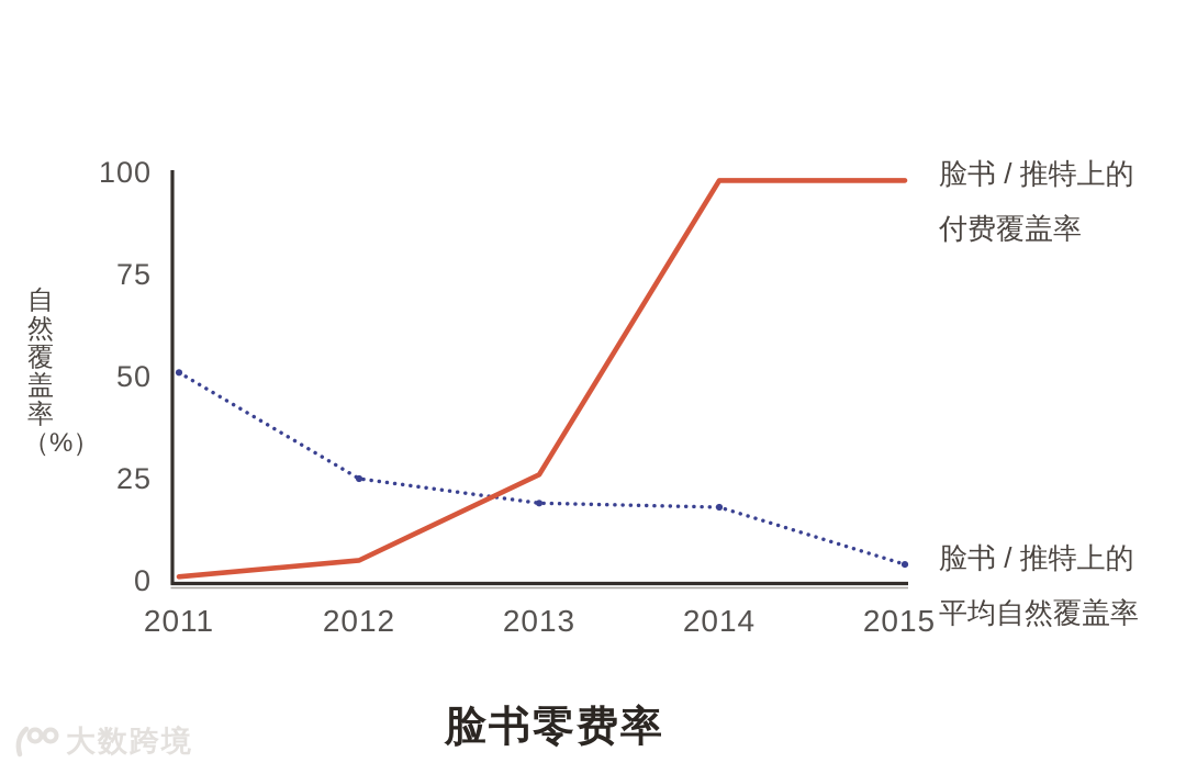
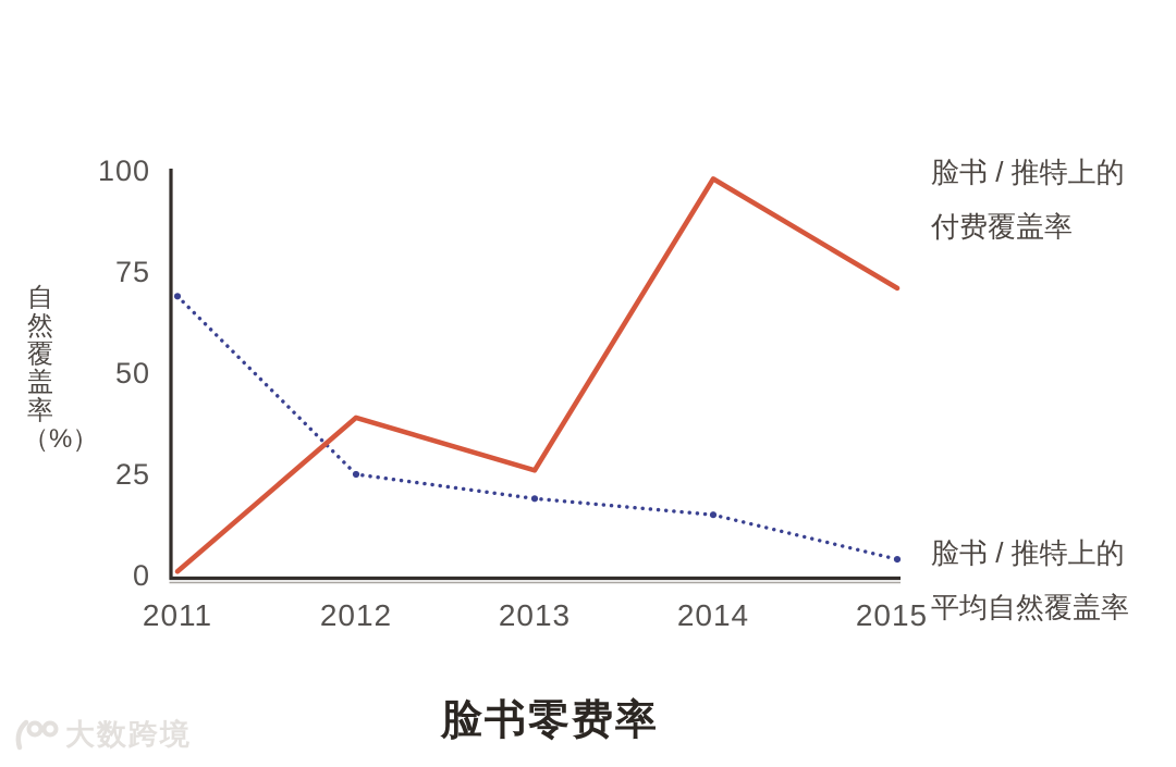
脸书/推特上的平均自然覆盖率/2011: 51 -> 69
脸书/推特上的付费覆盖率/2012: 5 -> 39
脸书/推特上的平均自然覆盖率/2014: 18 -> 15
脸书/推特上的付费覆盖率/2015: 98 -> 71
